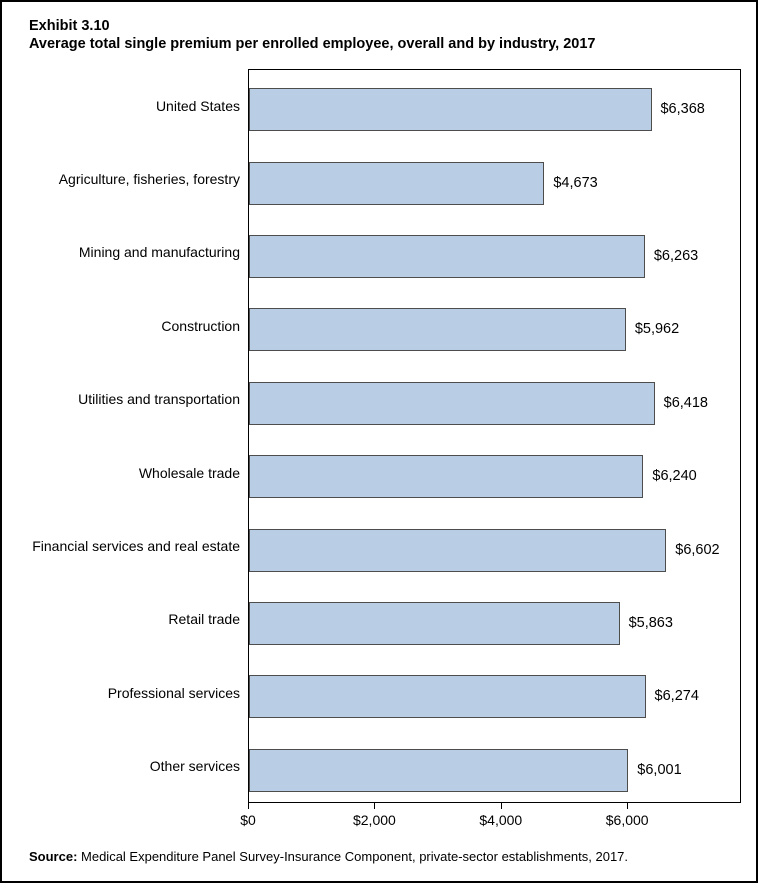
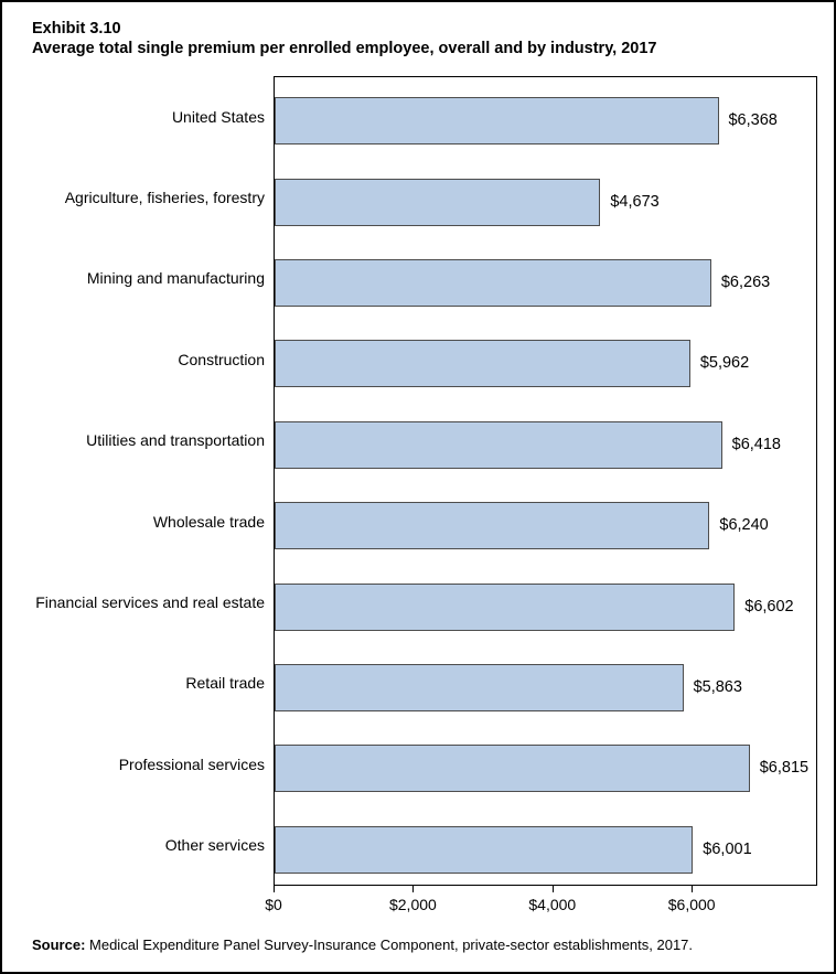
Professional services: $6,274 -> $6,815
